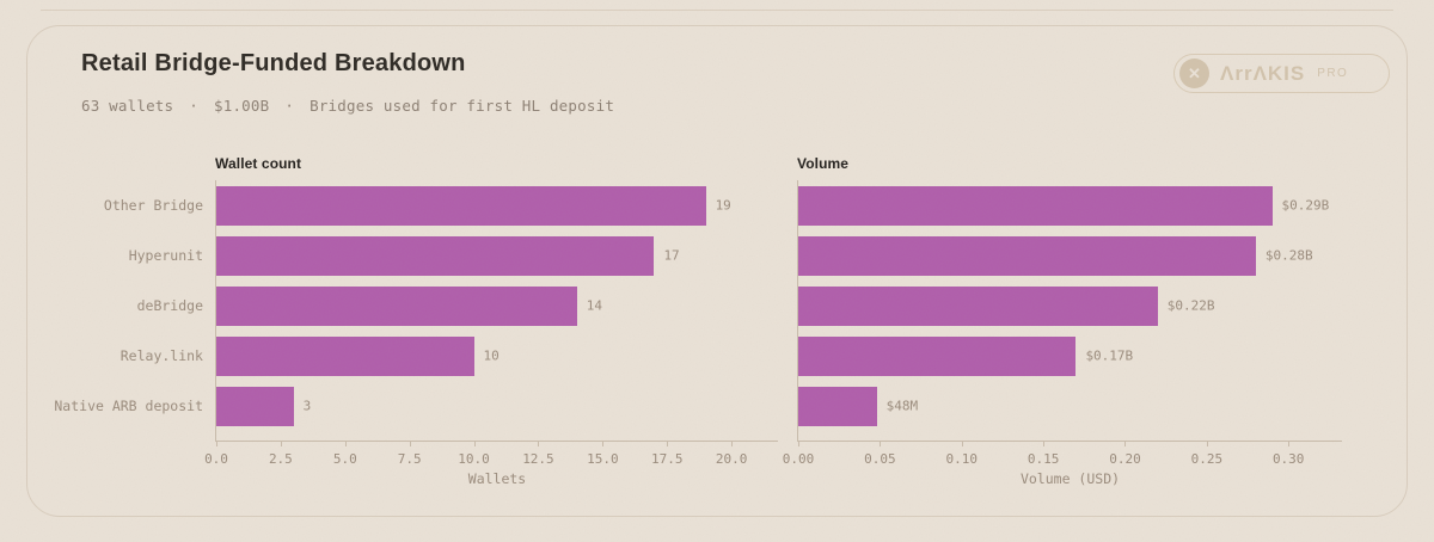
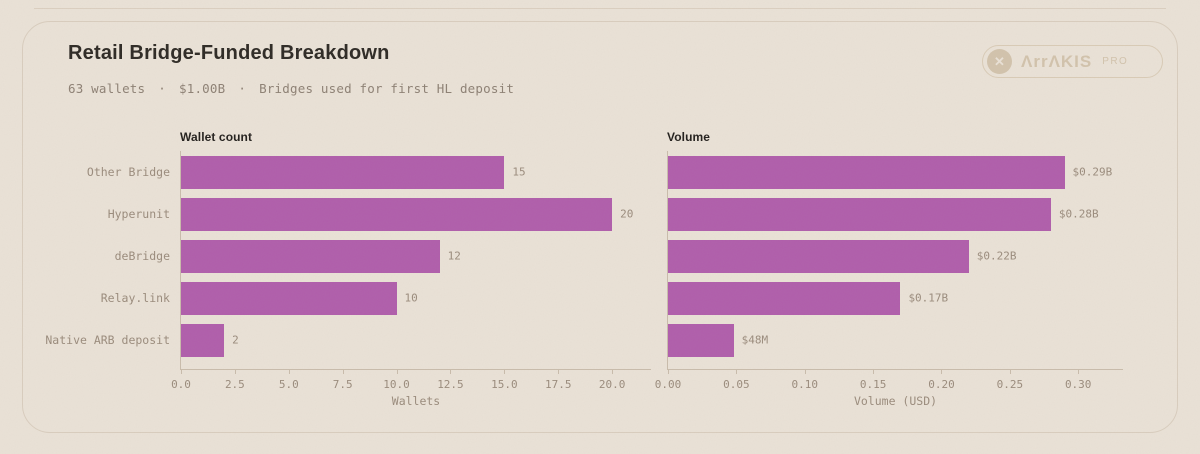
Wallet count/Other Bridge: 19 -> 15
Wallet count/Hyperunit: 17 -> 20
Wallet count/deBridge: 14 -> 12
Wallet count/Native ARB deposit: 3 -> 2
